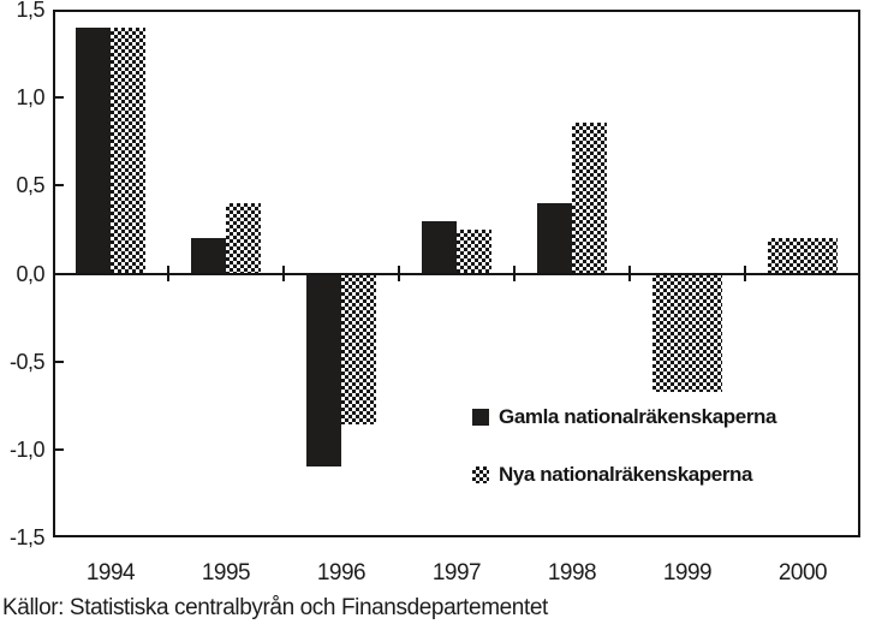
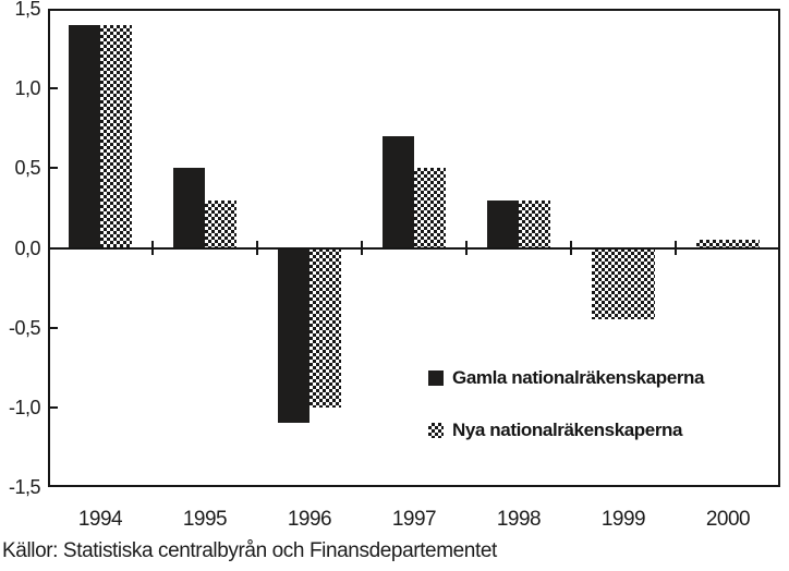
Gamla nationalräkenskaperna/1995: 0,2 -> 0,5
Nya nationalräkenskaperna/1995: 0,40 -> 0,30
Nya nationalräkenskaperna/1996: -0,86 -> -1,00
Gamla nationalräkenskaperna/1997: 0,3 -> 0,7
Nya nationalräkenskaperna/1997: 0,25 -> 0,50
Gamla nationalräkenskaperna/1998: 0,4 -> 0,3
Nya nationalräkenskaperna/1998: 0,86 -> 0,30
Nya nationalräkenskaperna/1999: -0,67 -> -0,45
Nya nationalräkenskaperna/2000: 0,20 -> 0,05
